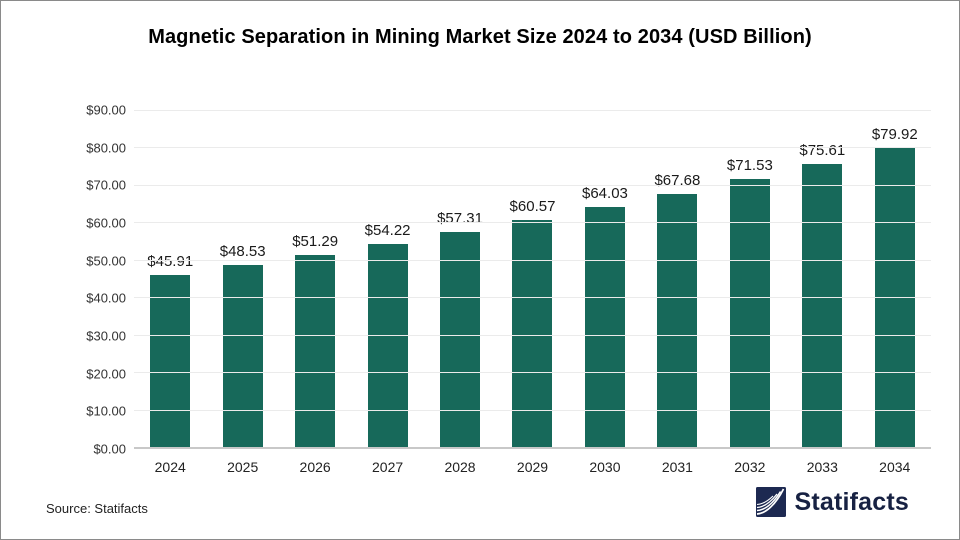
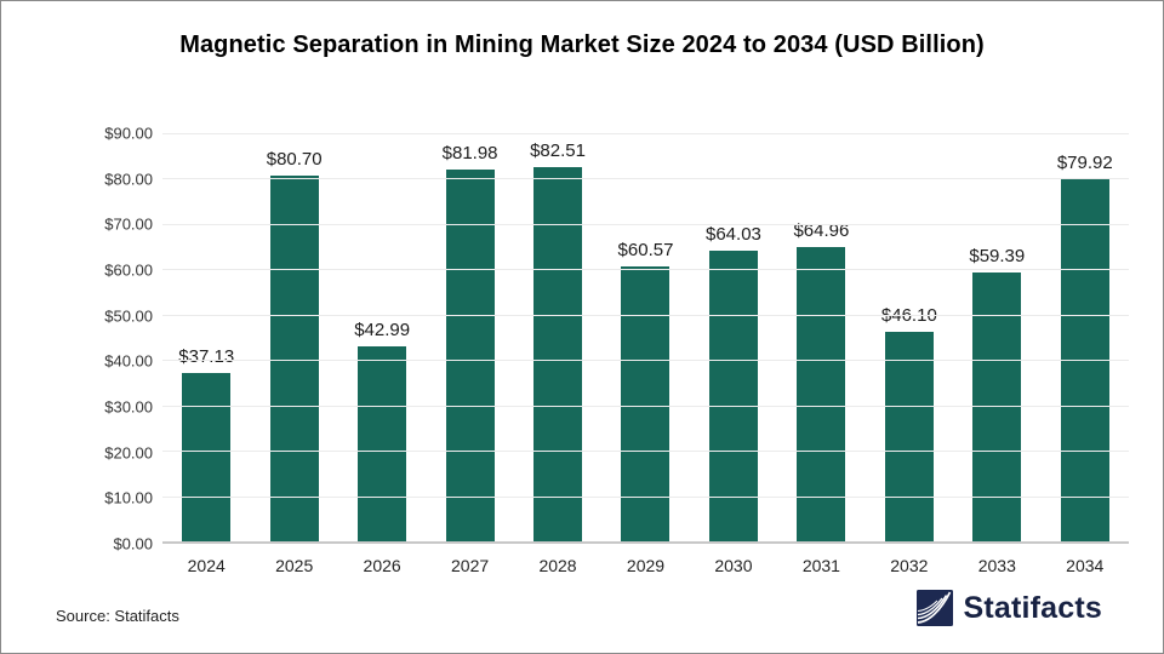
2024: $45.91 -> $37.13
2025: $48.53 -> $80.70
2026: $51.29 -> $42.99
2027: $54.22 -> $81.98
2028: $57.31 -> $82.51
2031: $67.68 -> $64.96
2032: $71.53 -> $46.10
2033: $75.61 -> $59.39
